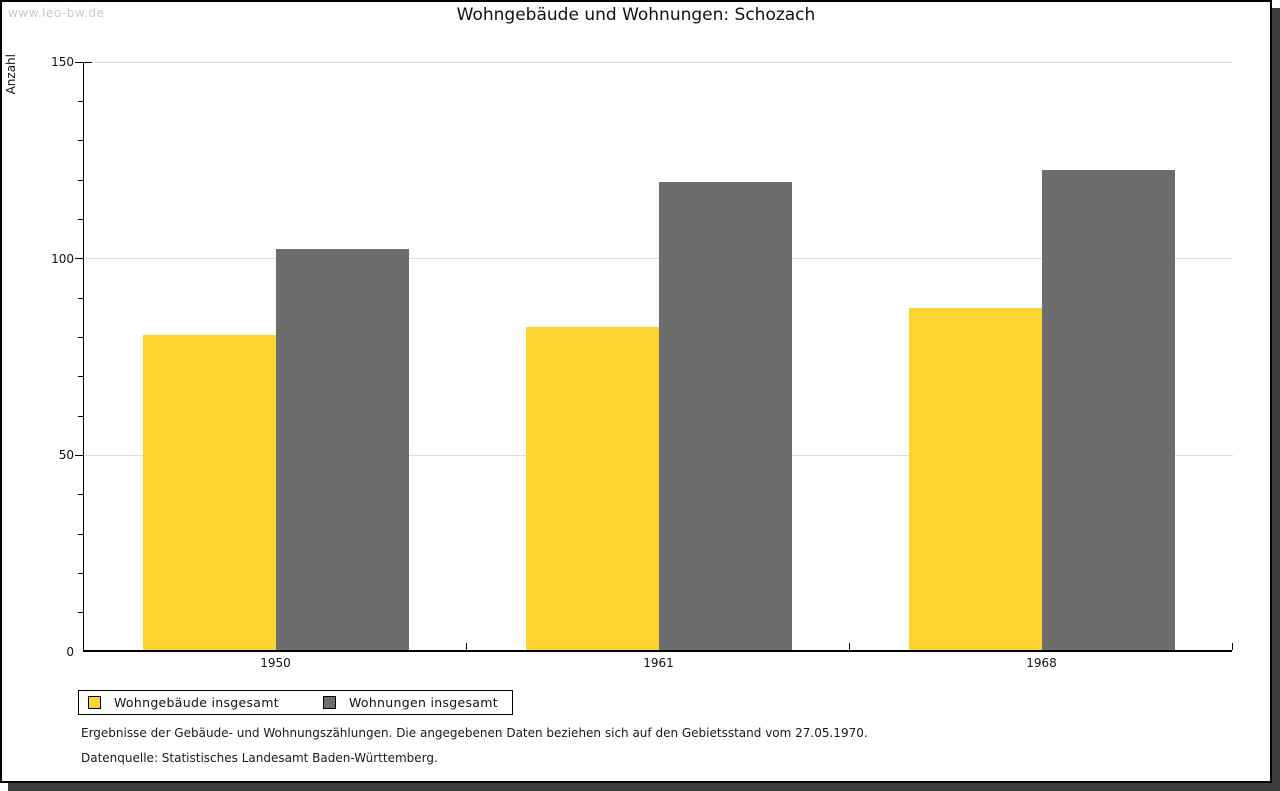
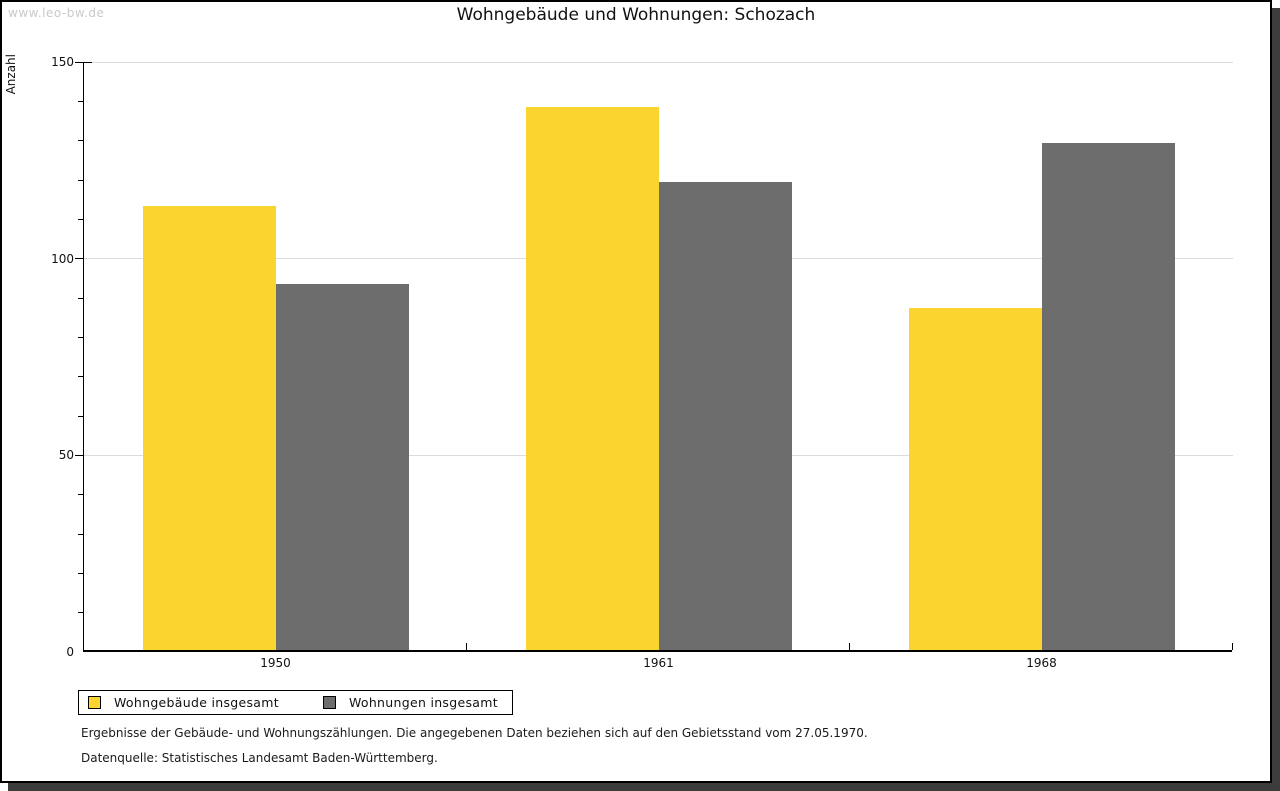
Wohngebäude insgesamt/1950: 80 -> 113
Wohnungen insgesamt/1950: 102 -> 93
Wohngebäude insgesamt/1961: 82 -> 138
Wohnungen insgesamt/1968: 122 -> 129
